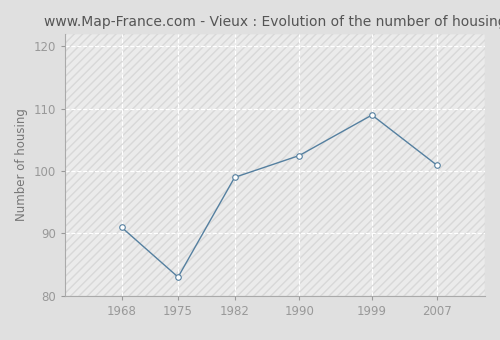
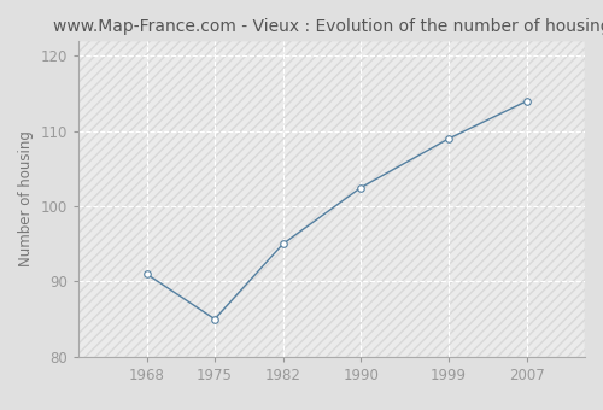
1975: 83.0 -> 85.0
1982: 99.0 -> 95.0
2007: 101.0 -> 114.0
